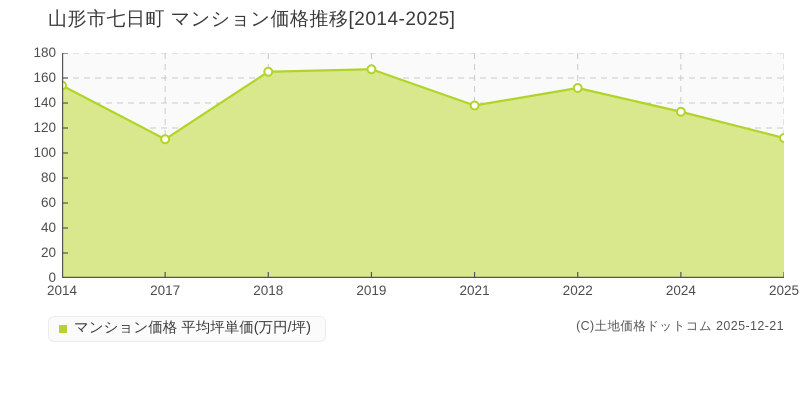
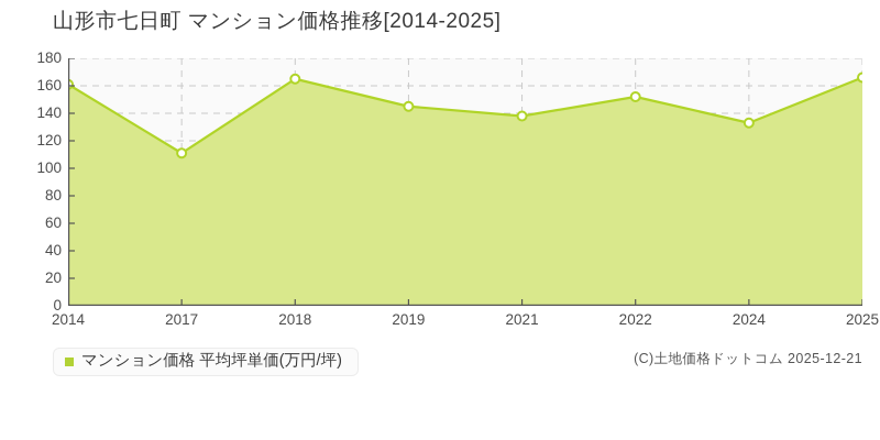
2014: 154 -> 161
2019: 167 -> 145
2025: 112 -> 166
